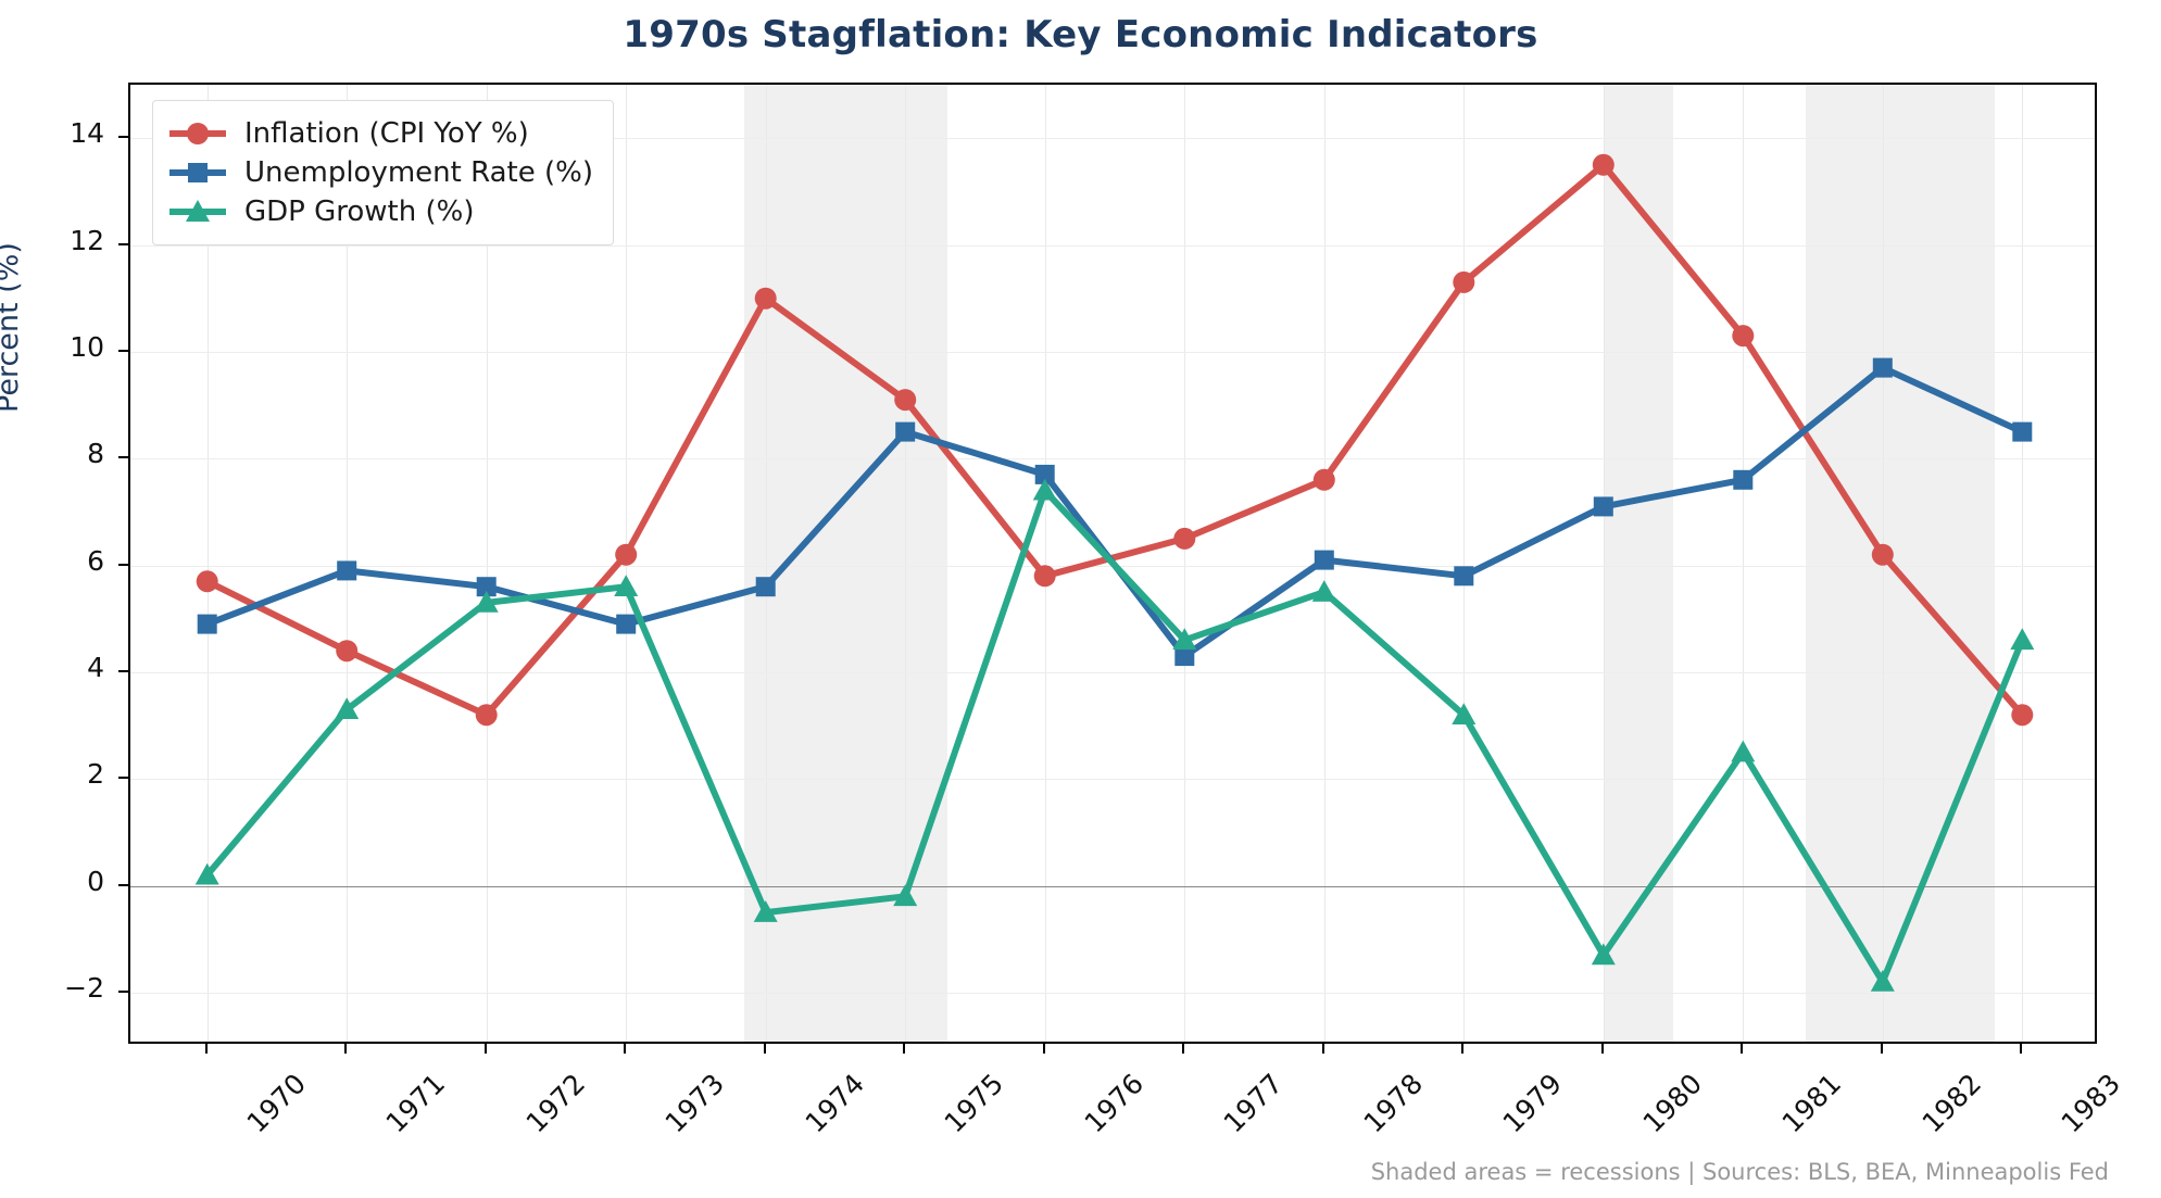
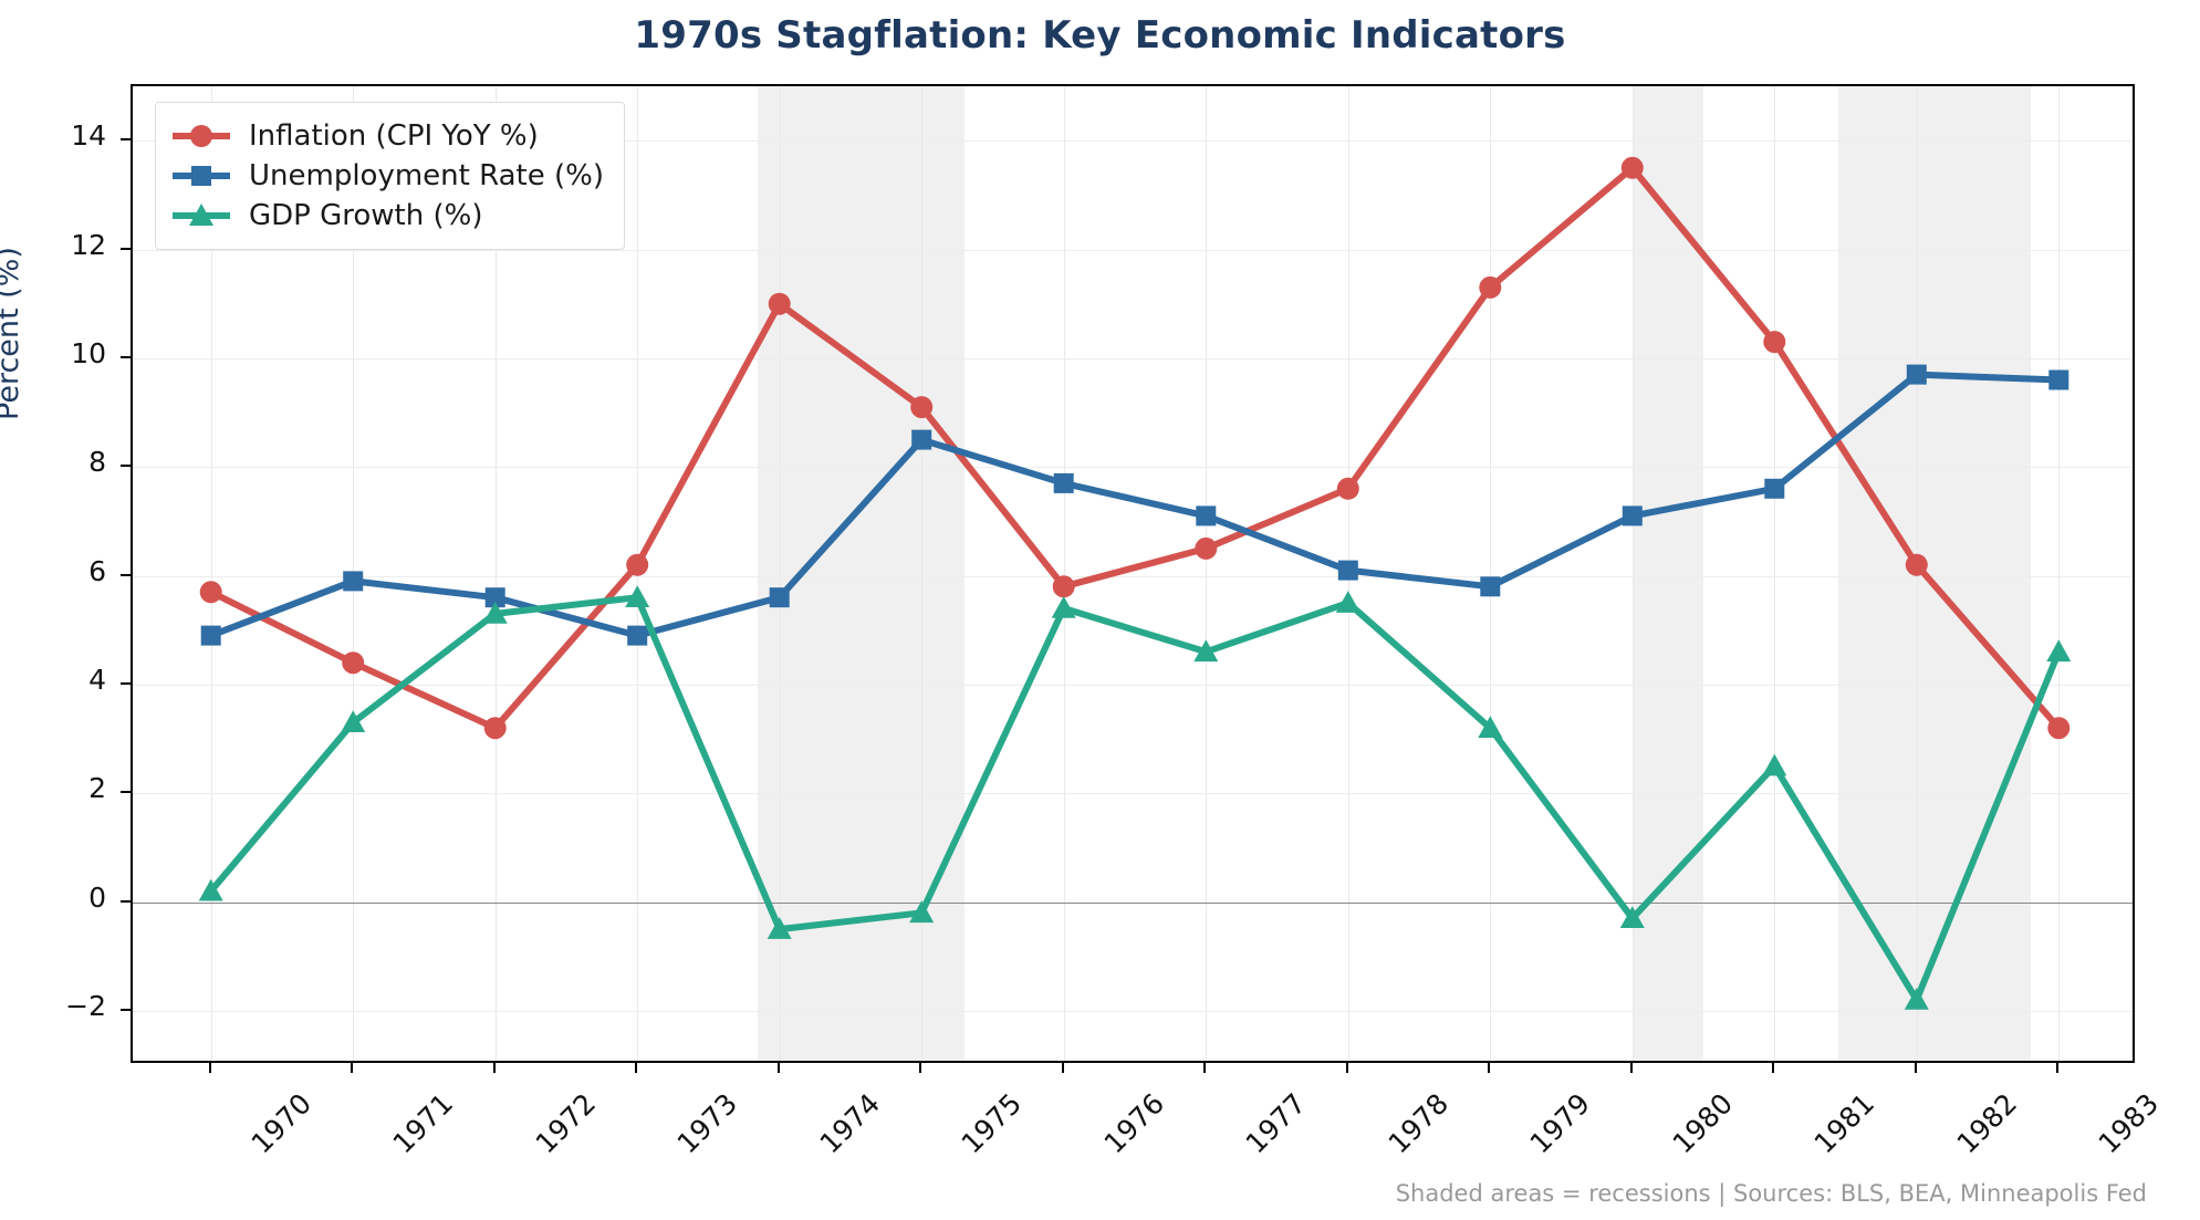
GDP Growth (%)/1976: 7.4 -> 5.4
Unemployment Rate (%)/1977: 4.3 -> 7.1
GDP Growth (%)/1980: -1.3 -> -0.3
Unemployment Rate (%)/1983: 8.5 -> 9.6
